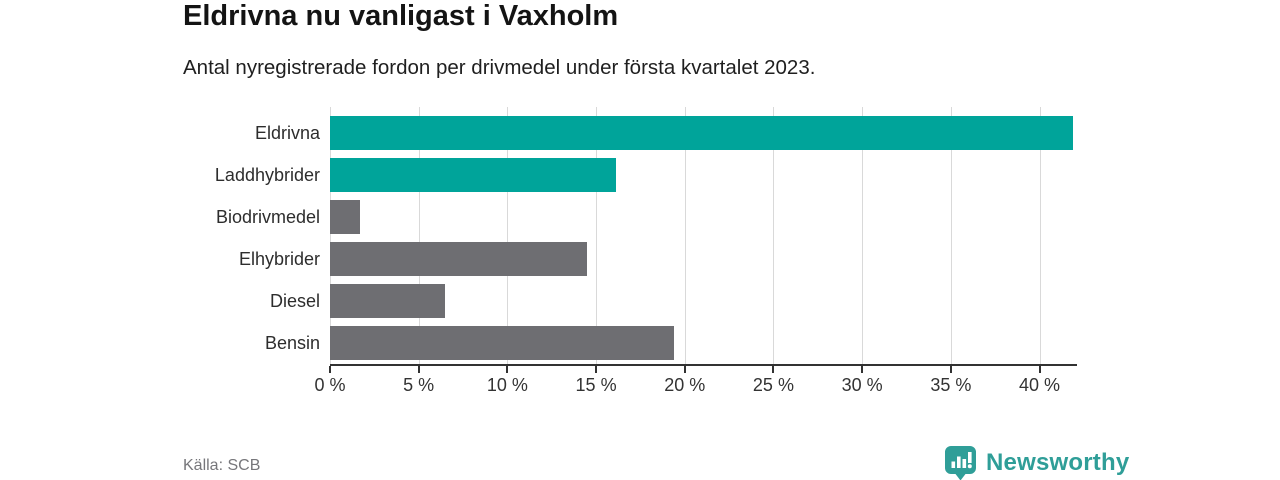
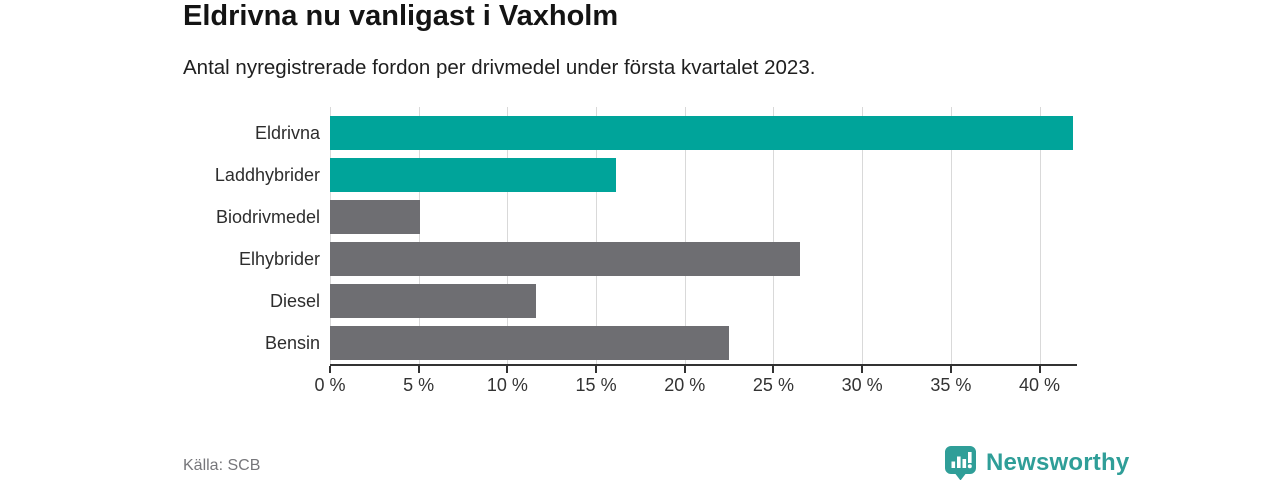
Biodrivmedel: 1.7% -> 5.1%
Elhybrider: 14.5% -> 26.5%
Diesel: 6.5% -> 11.6%
Bensin: 19.4% -> 22.5%
